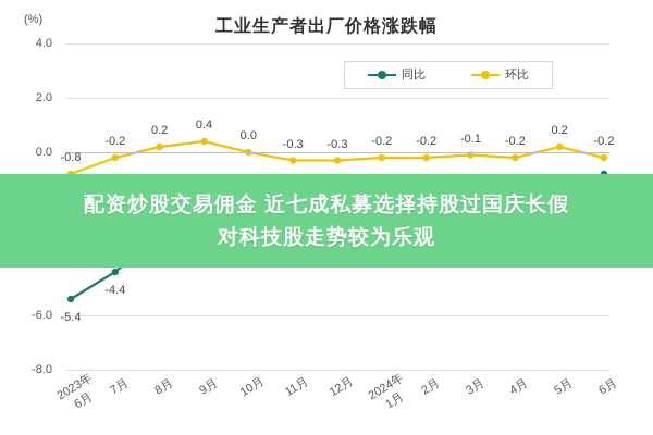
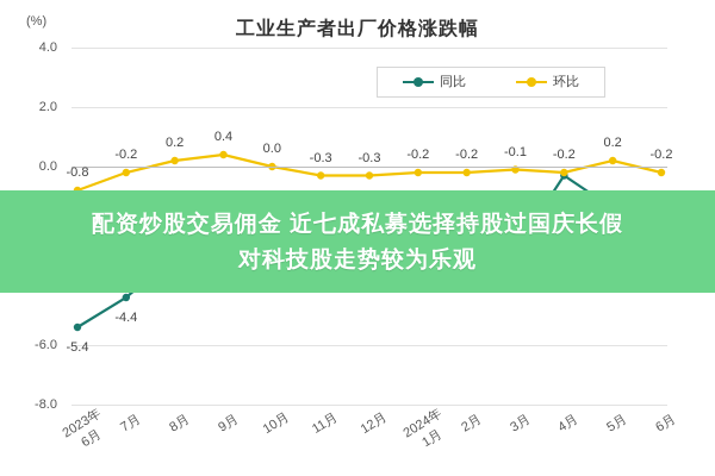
同比/4月: -2.5 -> -0.3
同比/6月: -0.8 -> -2.0
